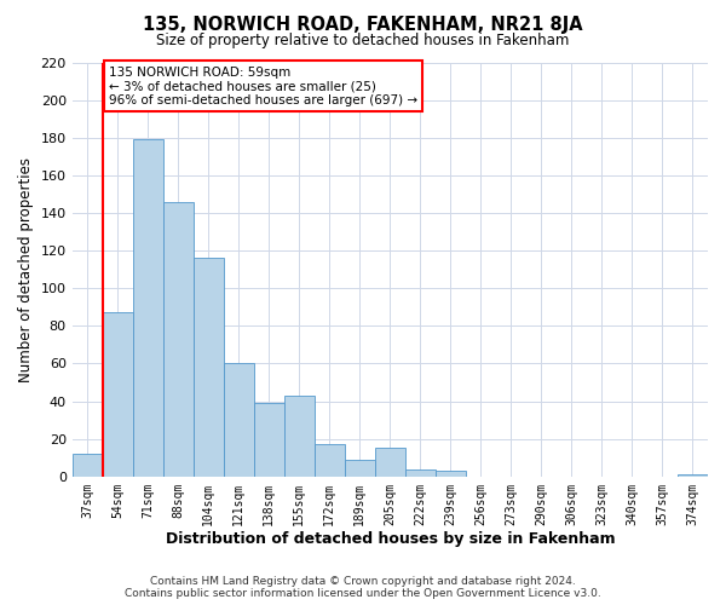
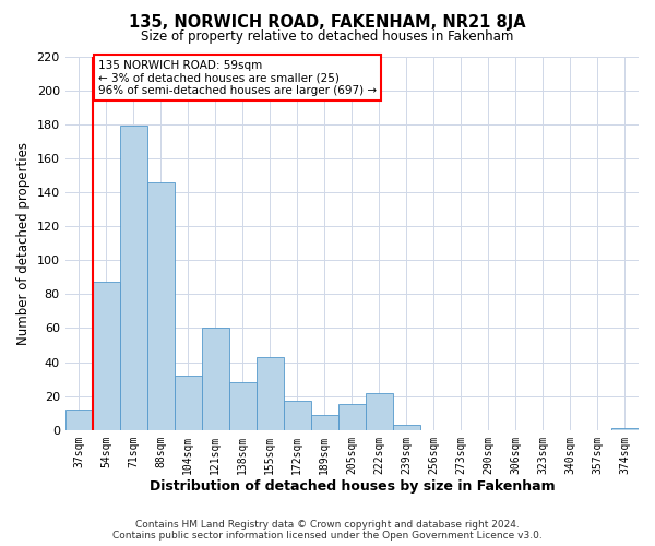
104sqm: 116 -> 32
138sqm: 39 -> 28
222sqm: 4 -> 22
